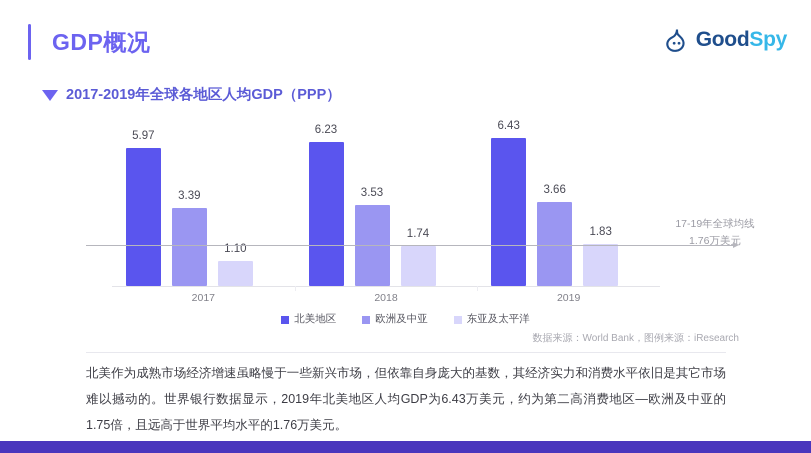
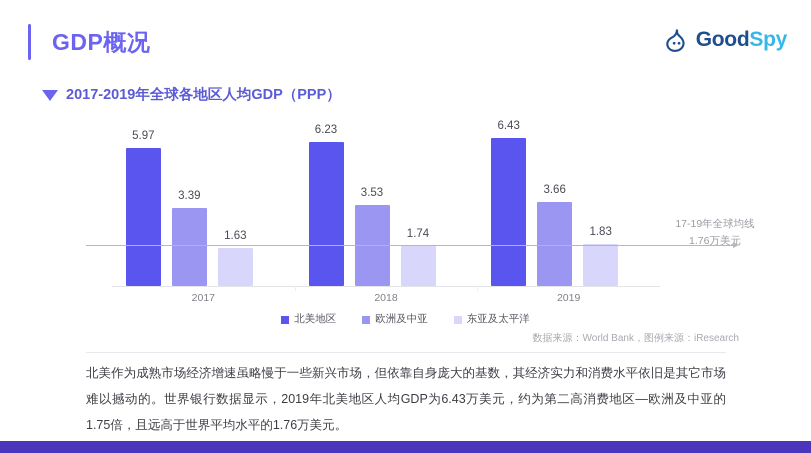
东亚及太平洋/2017: 1.10 -> 1.63
